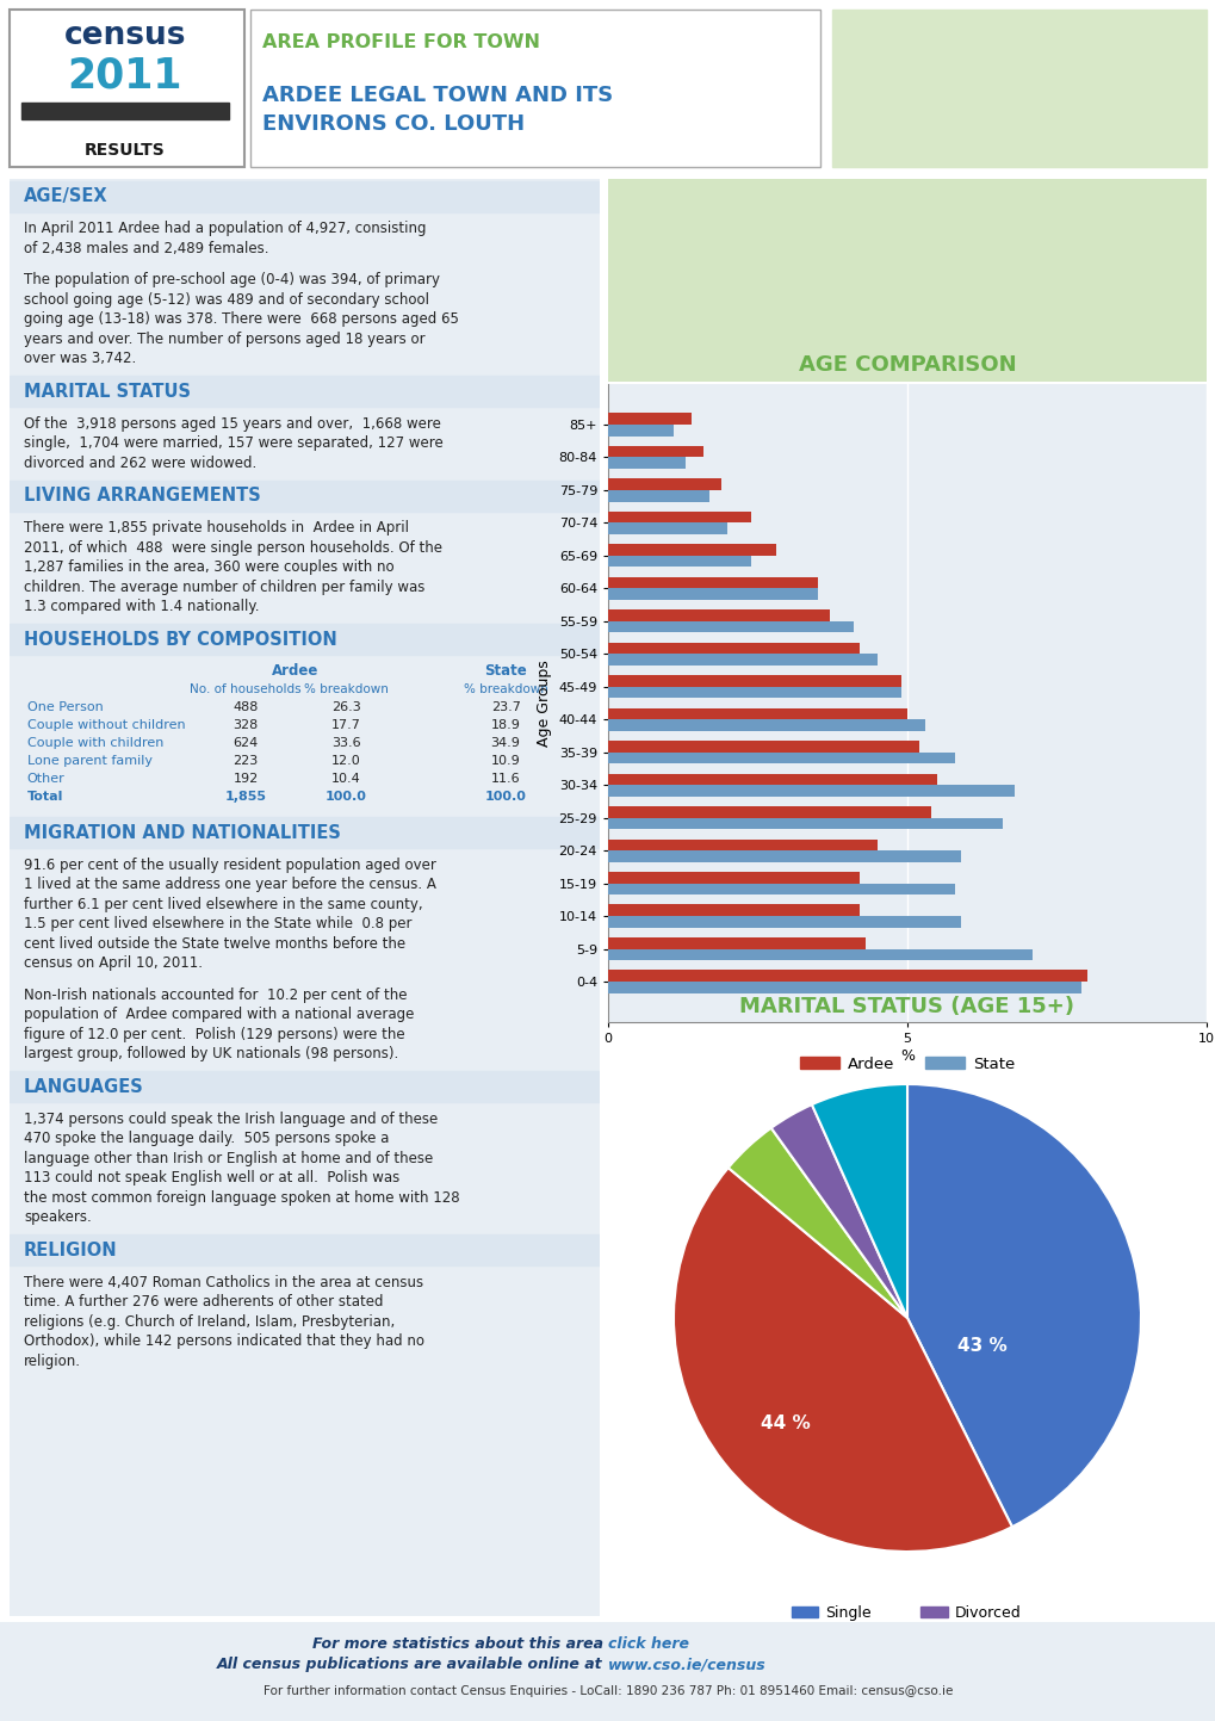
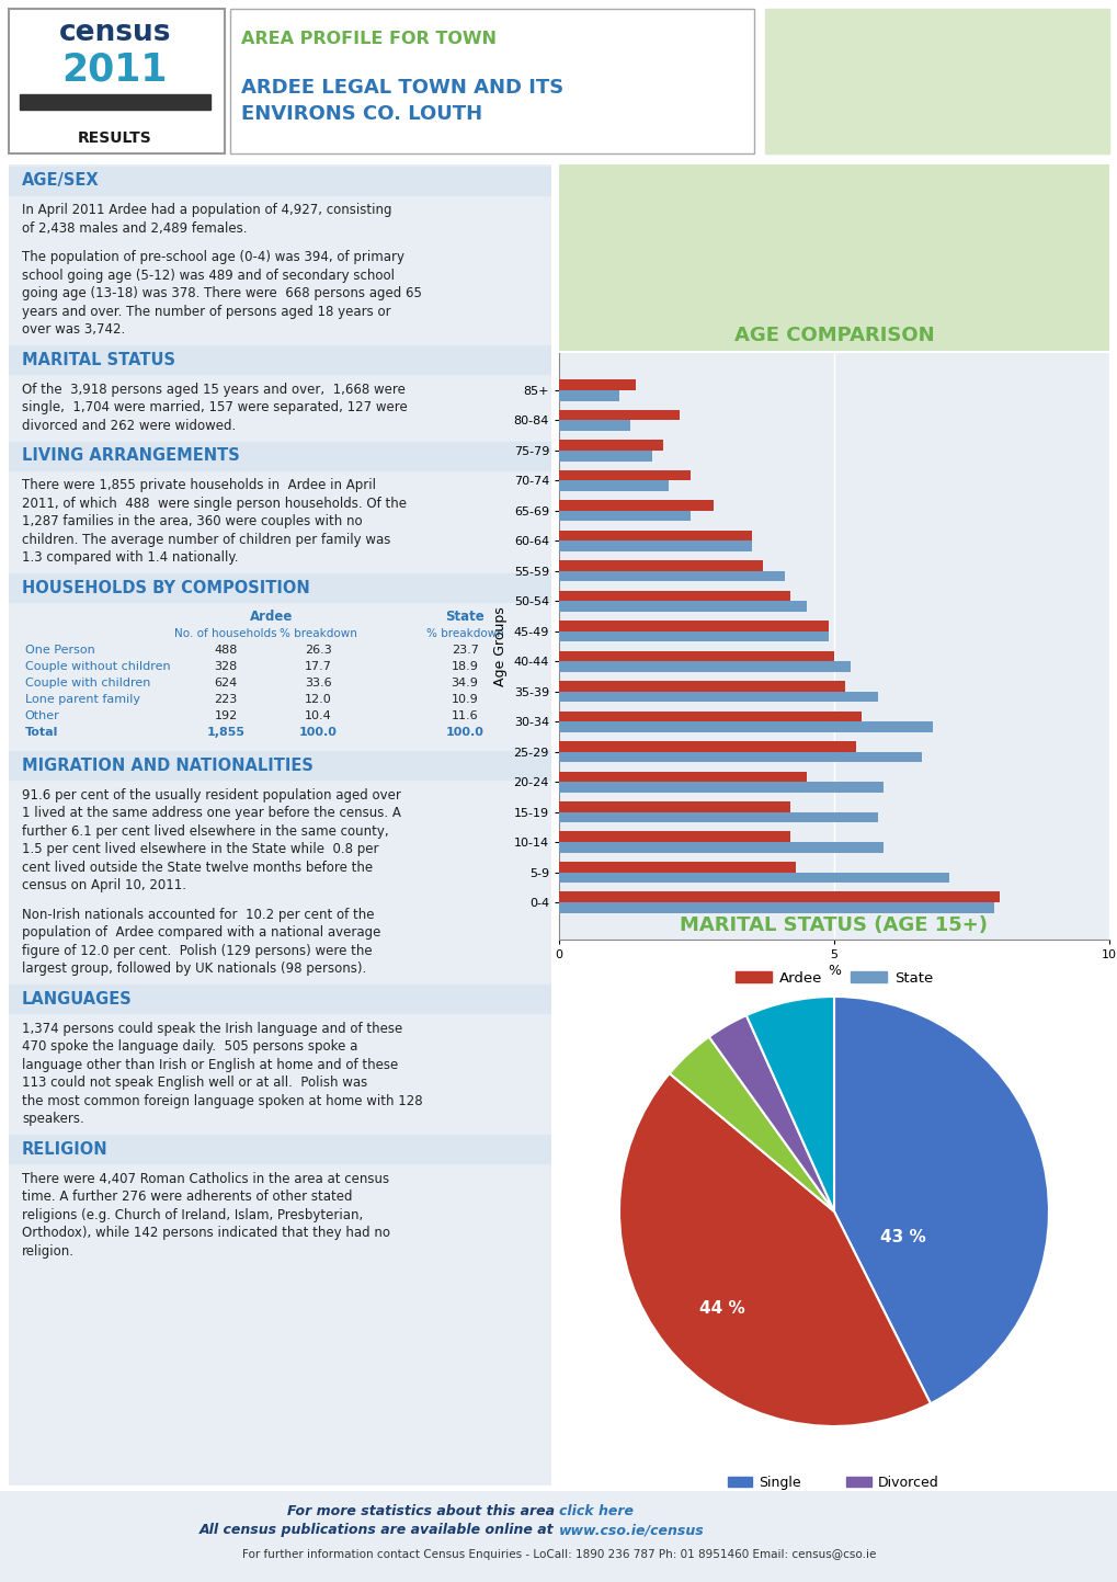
Ardee/80-84: 1.6 -> 2.2
